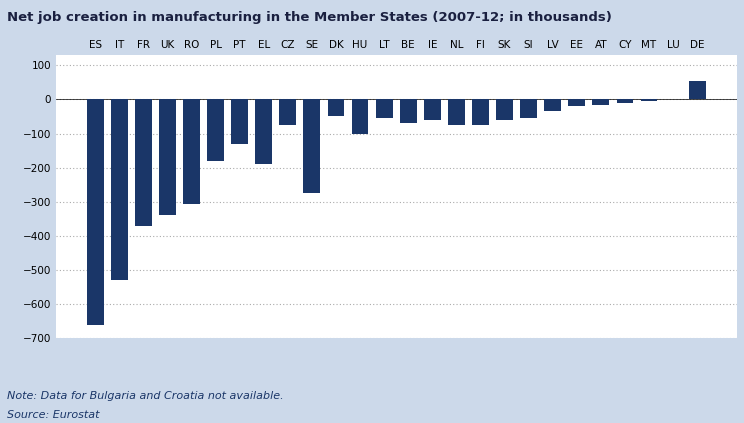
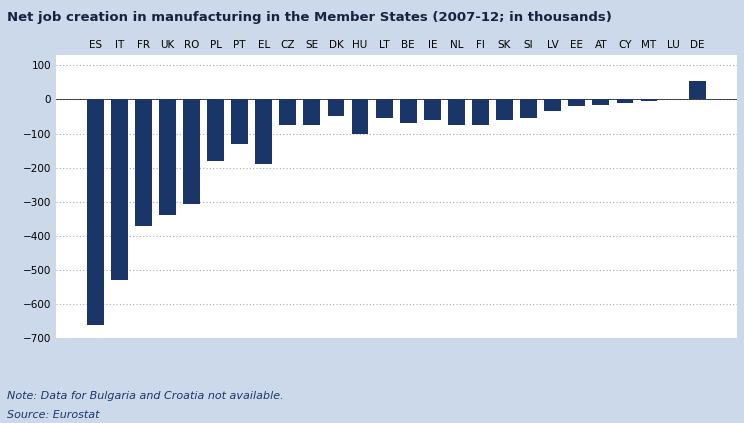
SE: -275 -> -75
